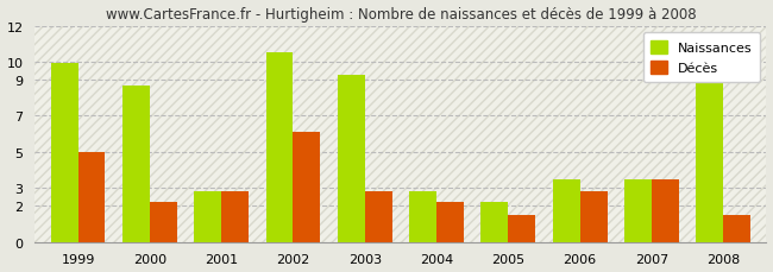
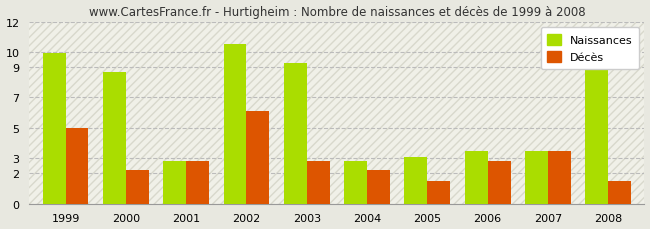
Naissances/2005: 2.2 -> 3.1
